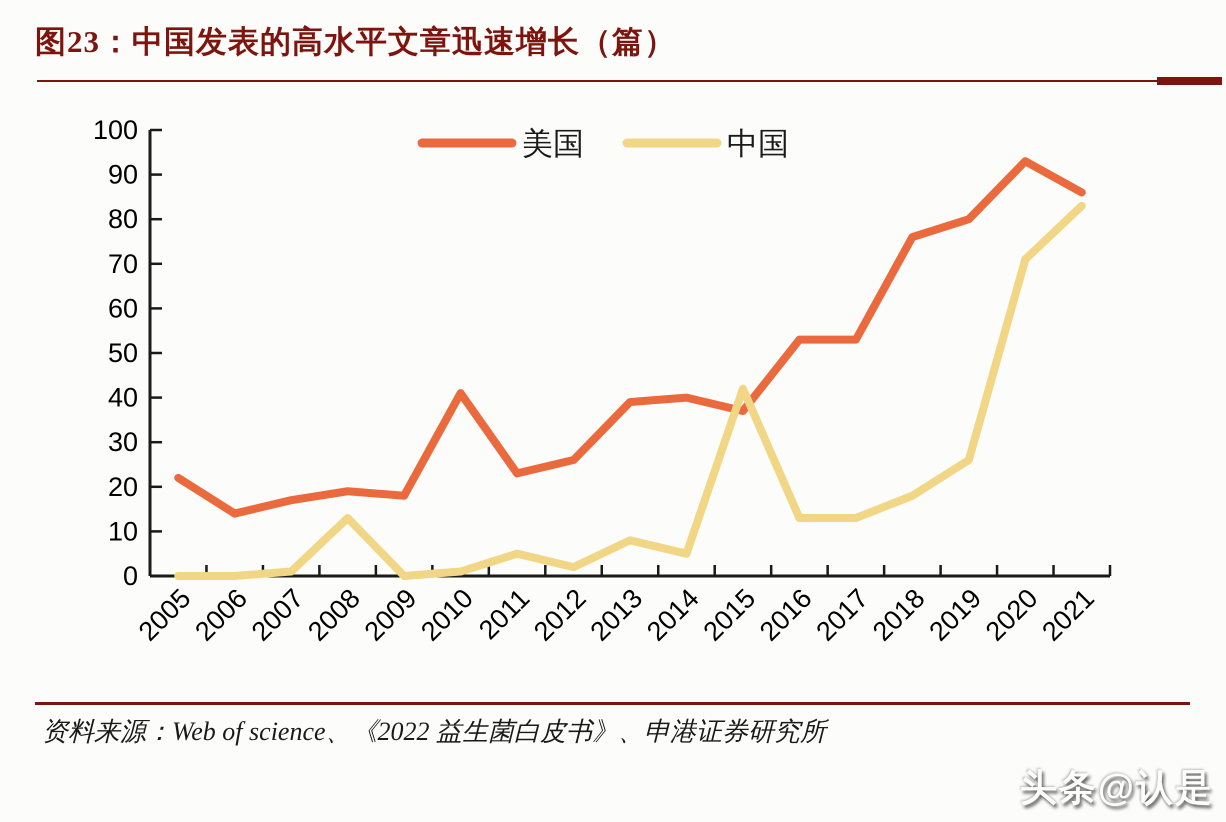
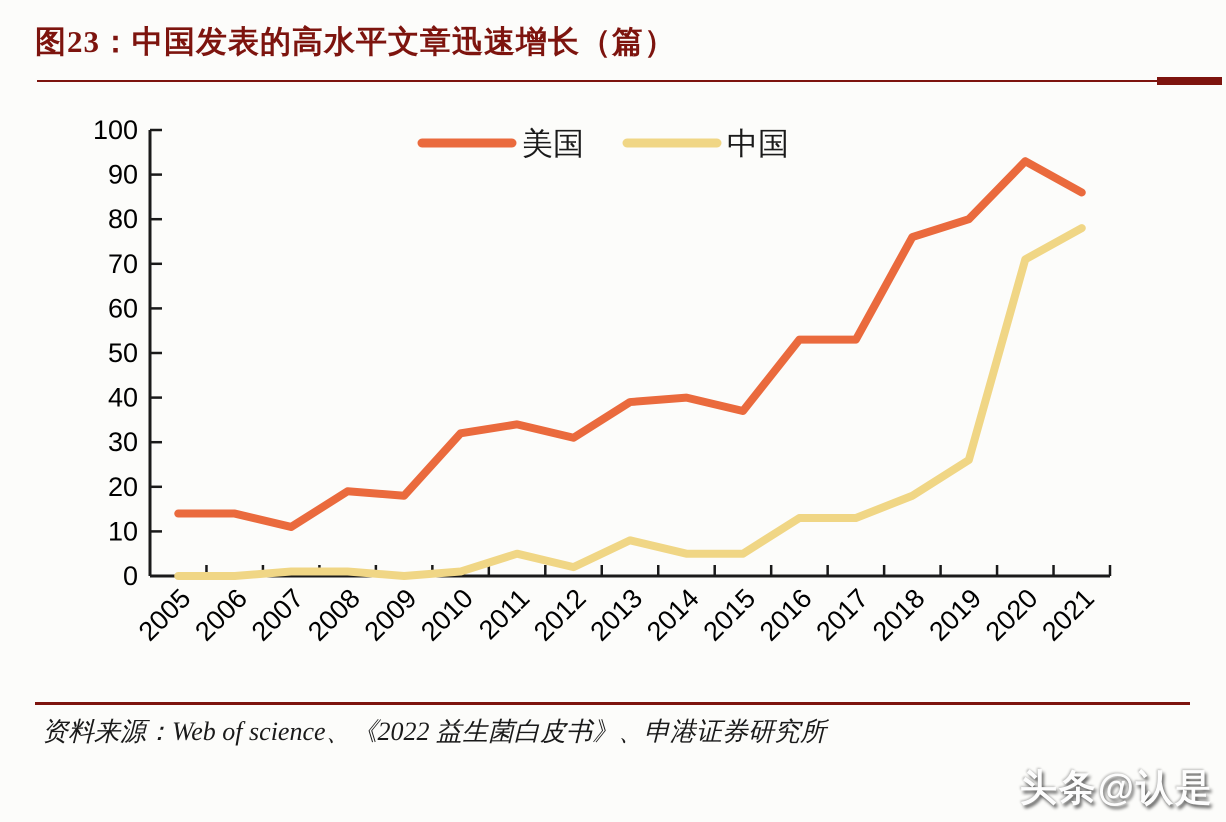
美国/2005: 22 -> 14
美国/2007: 17 -> 11
中国/2008: 13 -> 1
美国/2010: 41 -> 32
美国/2011: 23 -> 34
美国/2012: 26 -> 31
中国/2015: 42 -> 5
中国/2021: 83 -> 78
